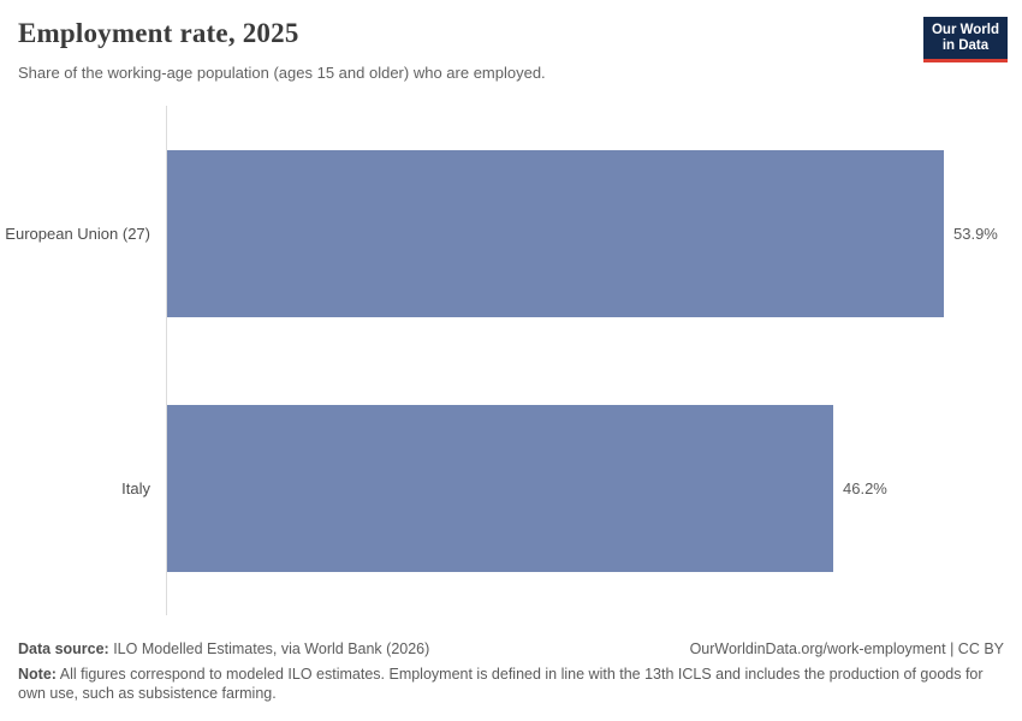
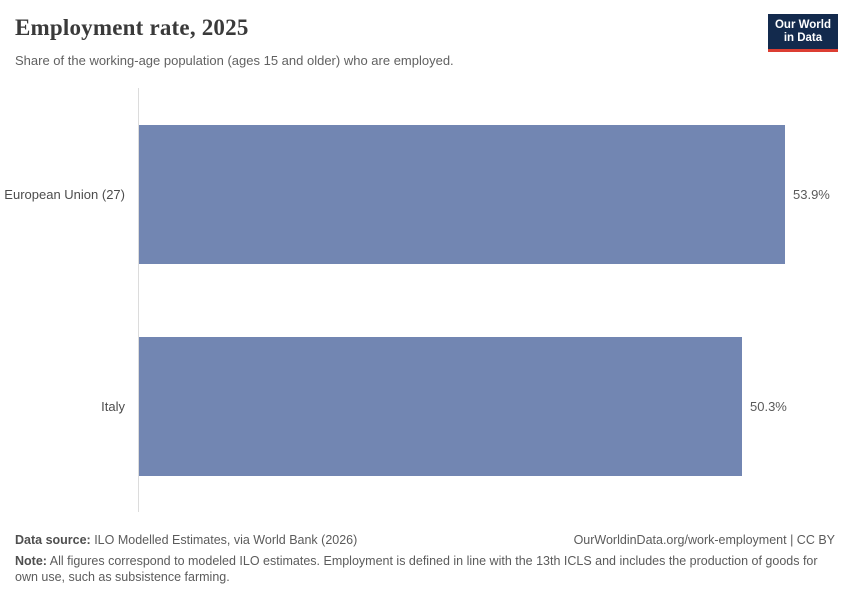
Italy: 46.2% -> 50.3%
